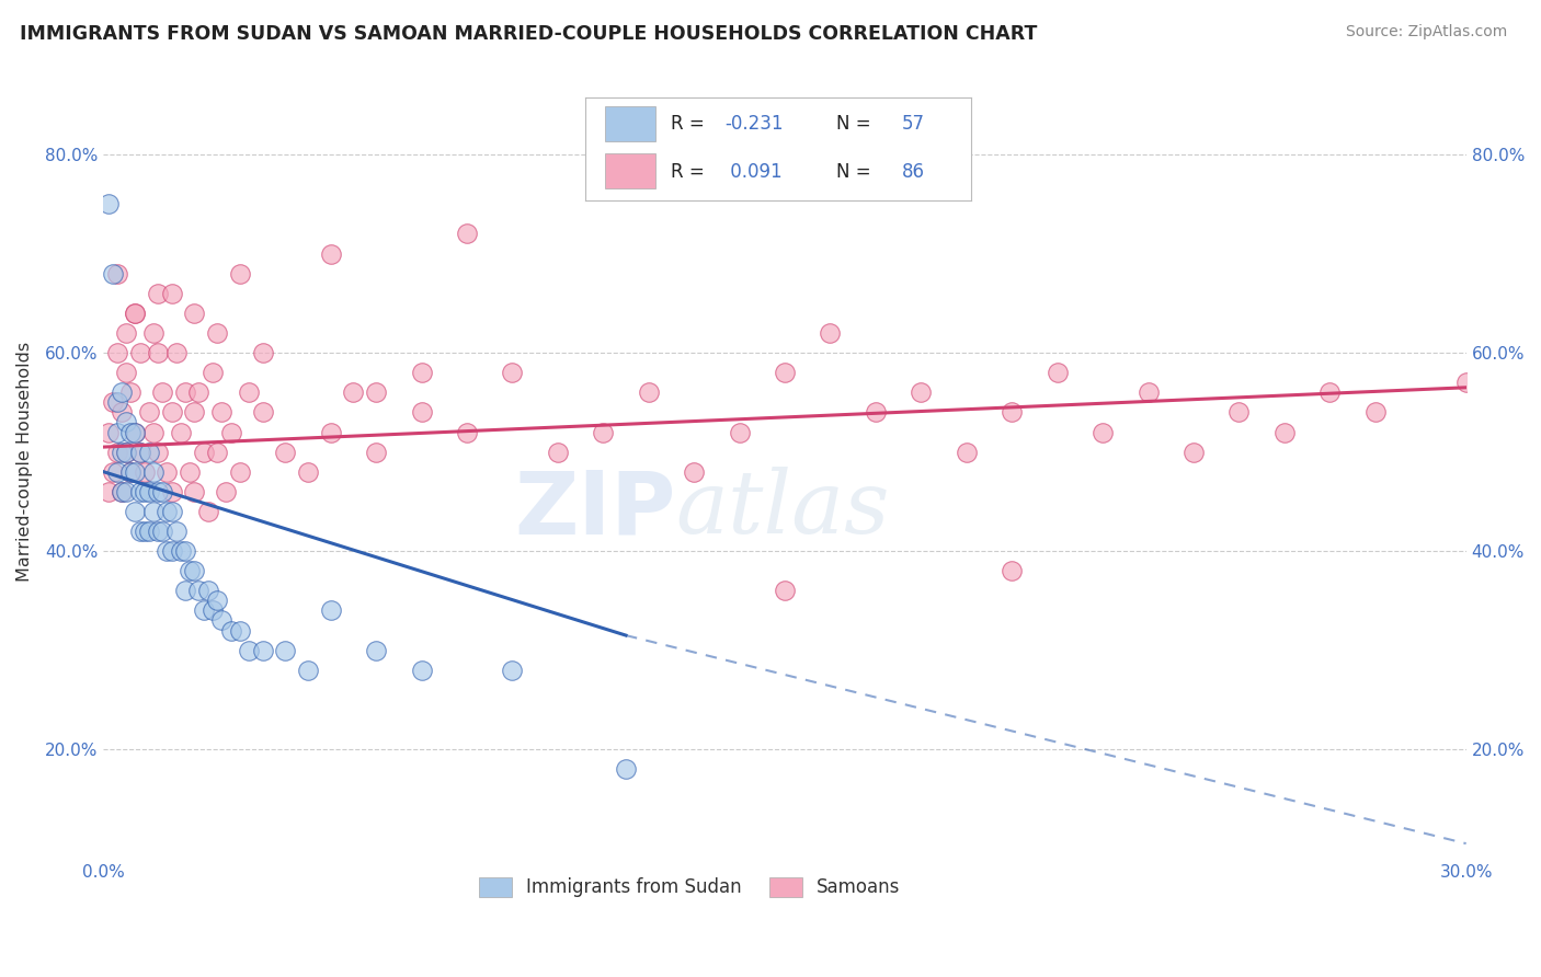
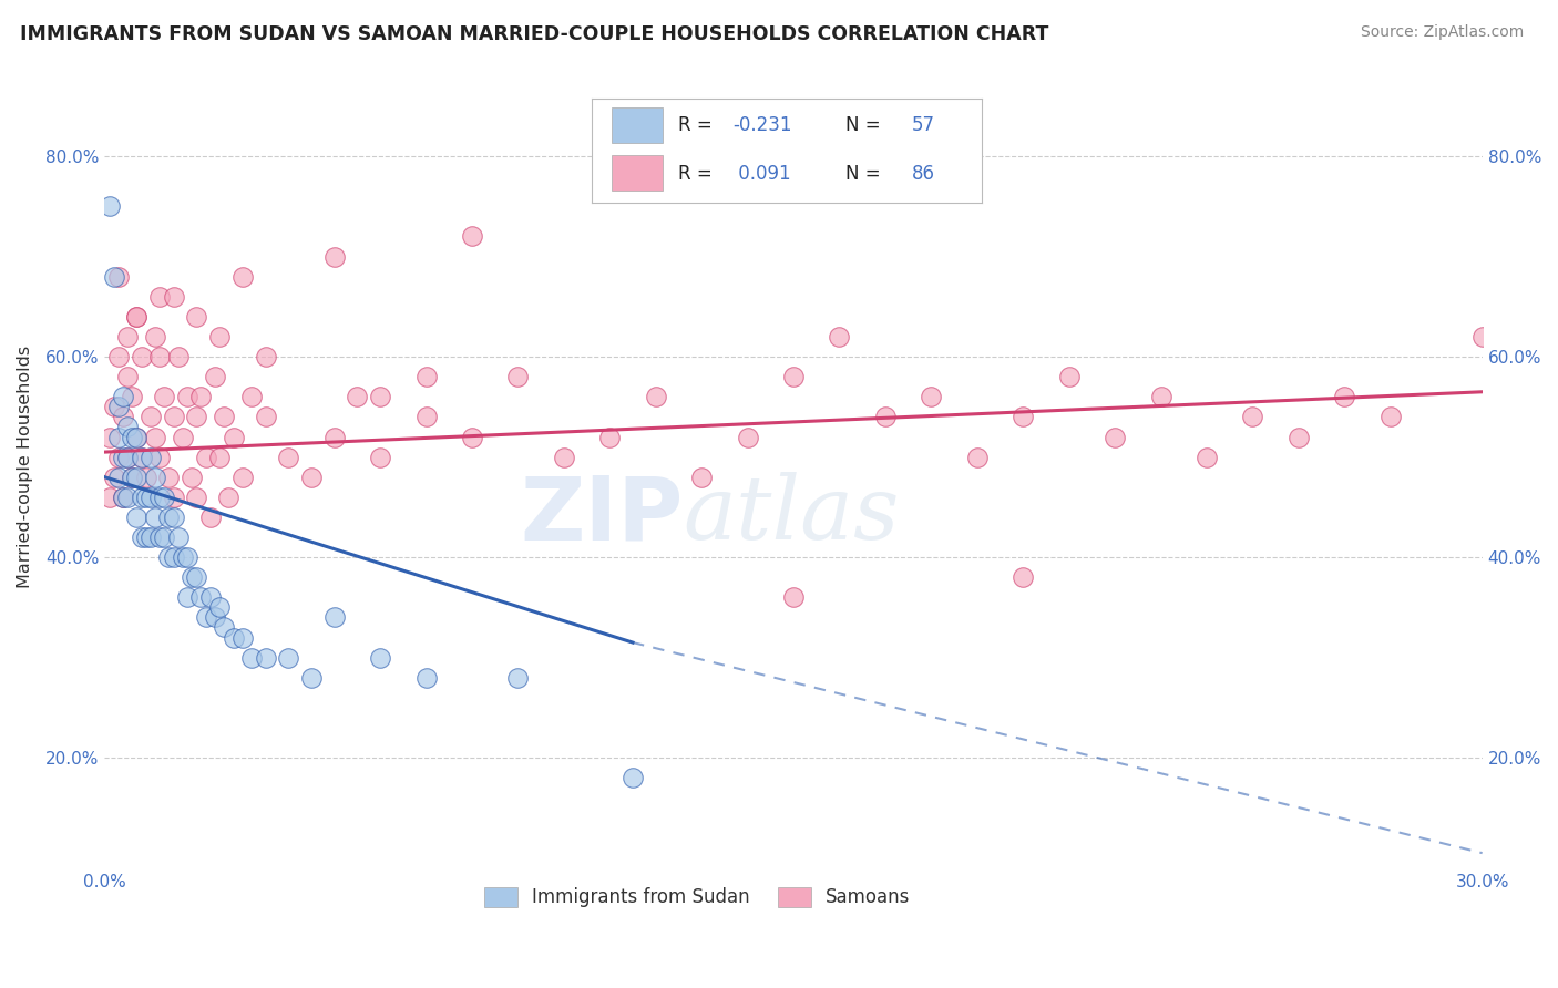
Samoans/30.0%: 57% -> 62%
